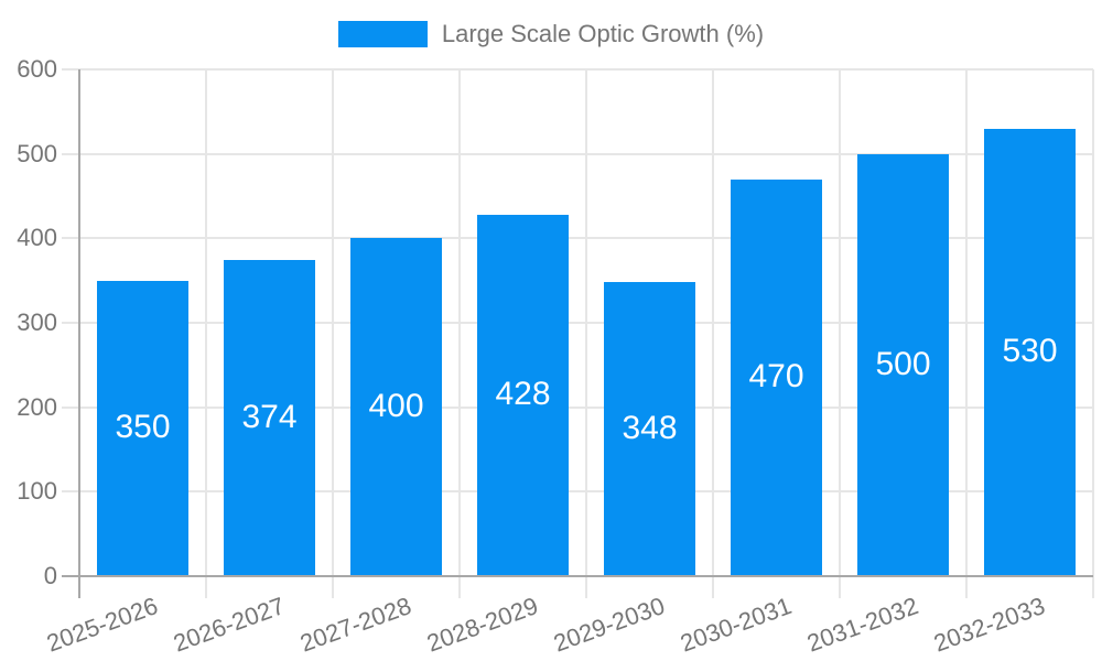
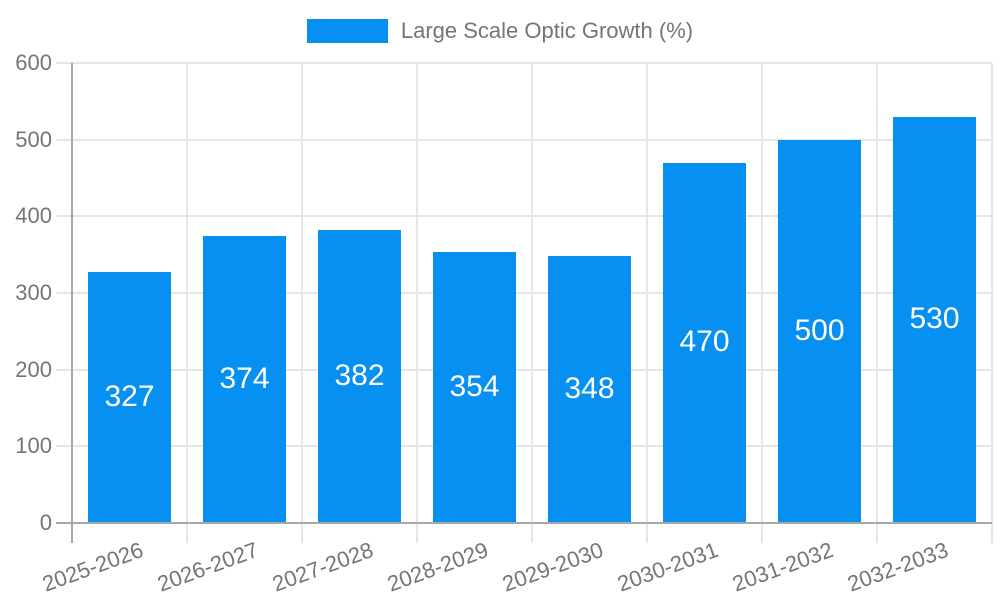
2025-2026: 350 -> 327
2027-2028: 400 -> 382
2028-2029: 428 -> 354
